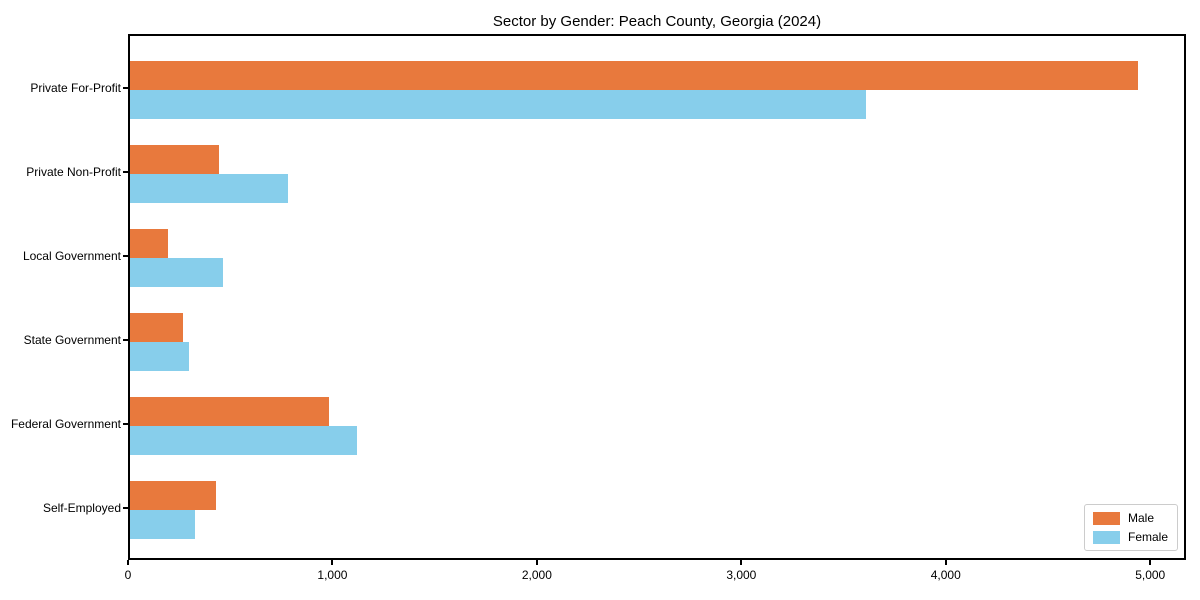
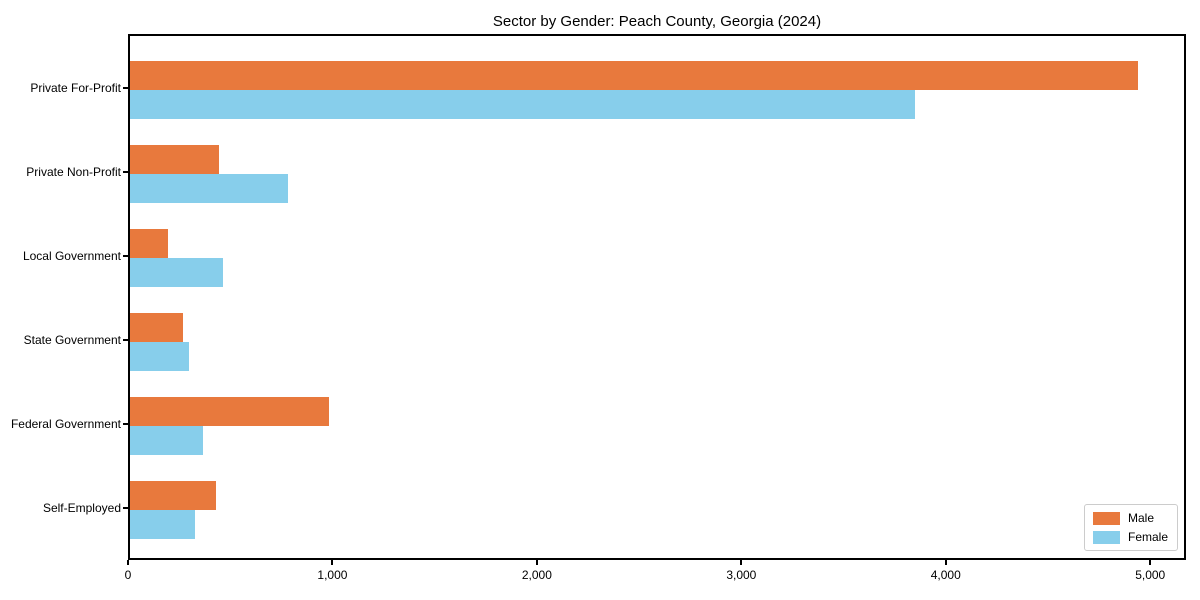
Female/Private For-Profit: 3600 -> 3840
Female/Federal Government: 1110 -> 360
